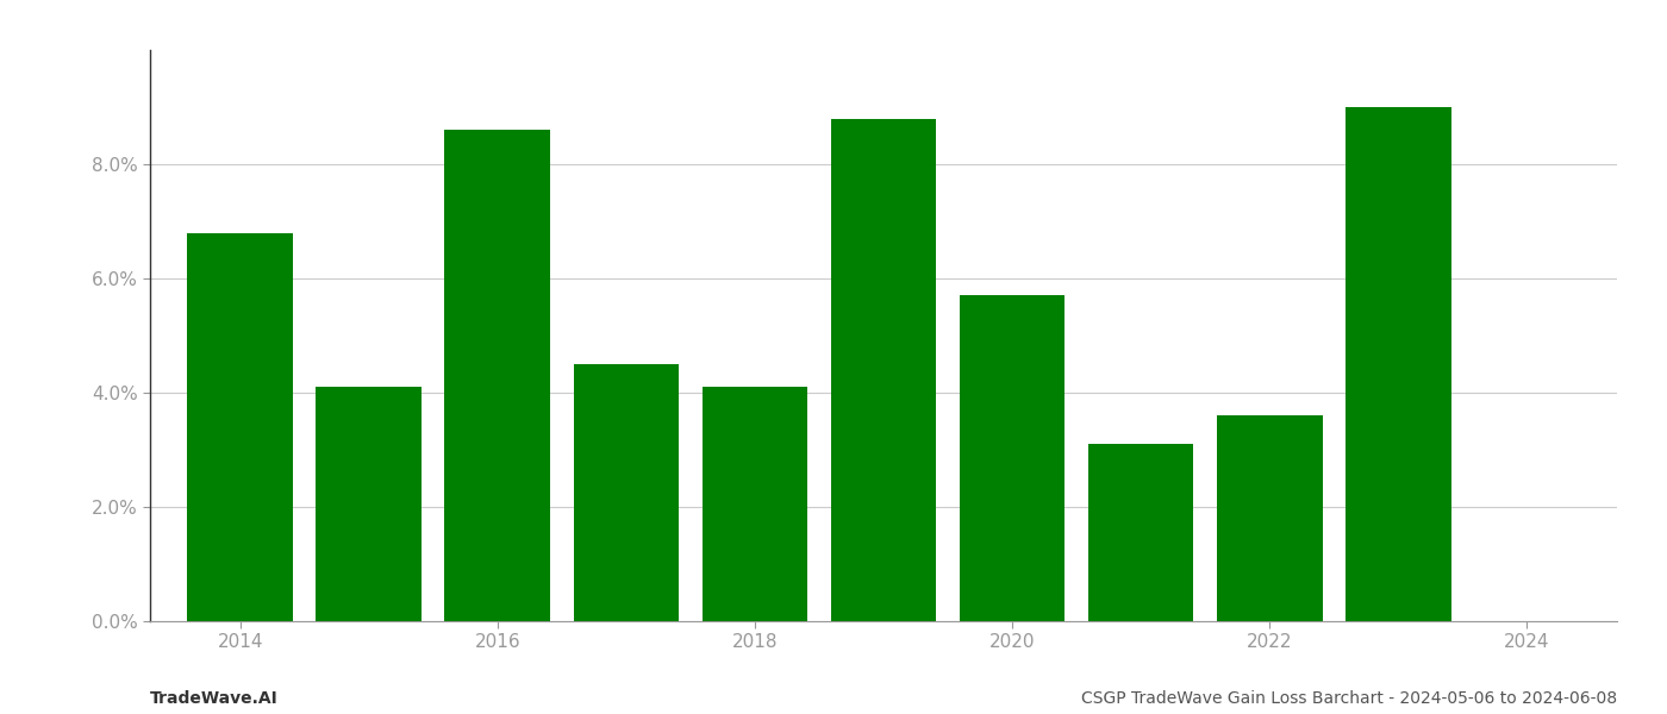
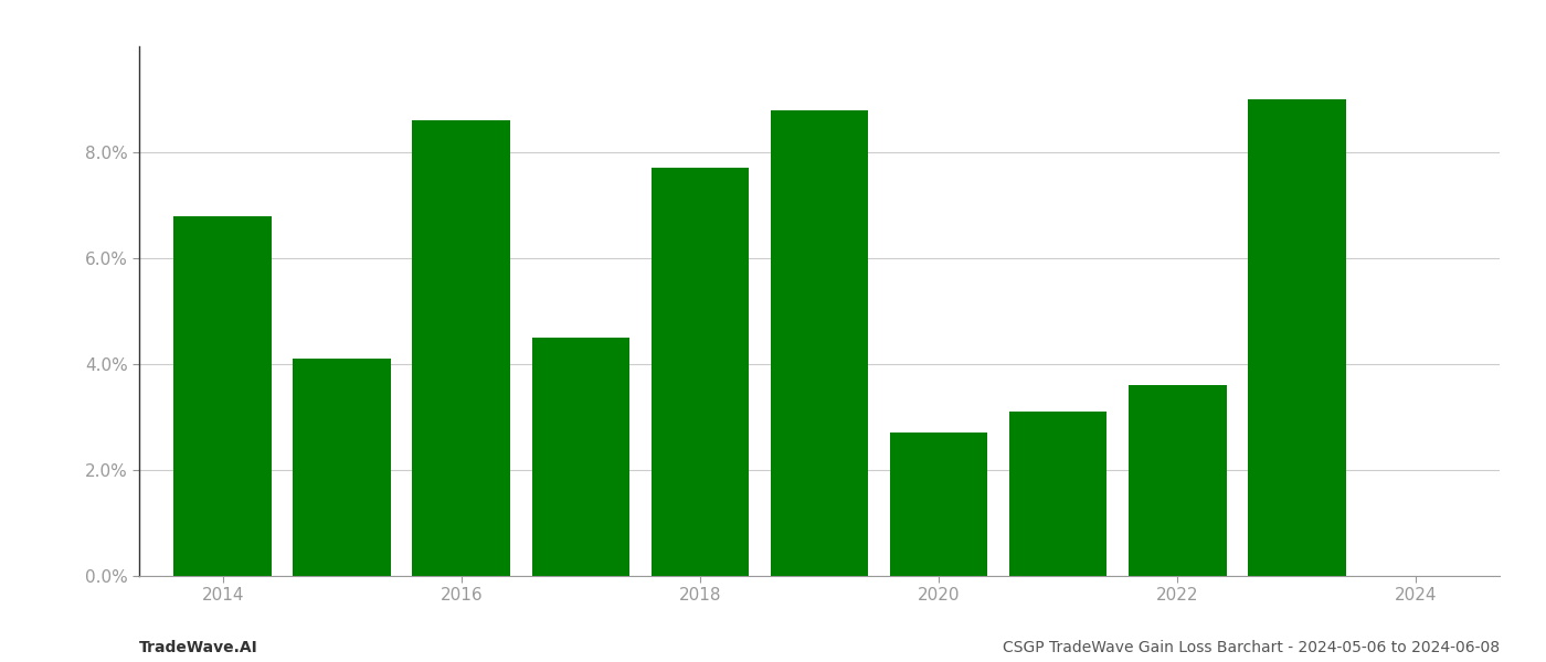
2018: 4.1% -> 7.7%
2020: 5.7% -> 2.7%
